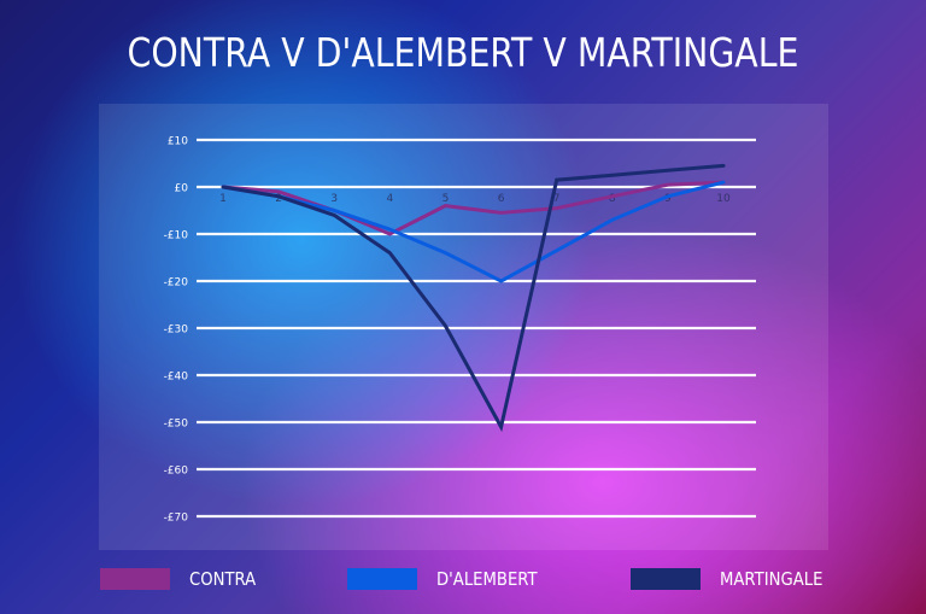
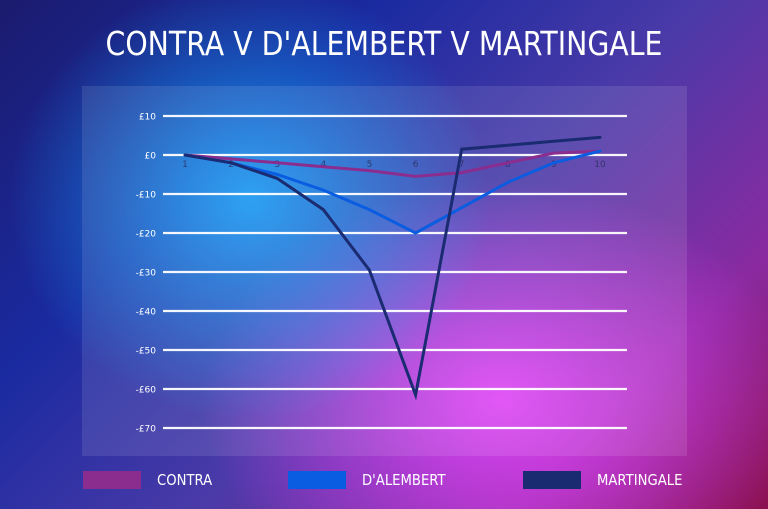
CONTRA/3: -£5 -> -£2
CONTRA/4: -£10 -> -£3
MARTINGALE/6: -£51 -> -£62
